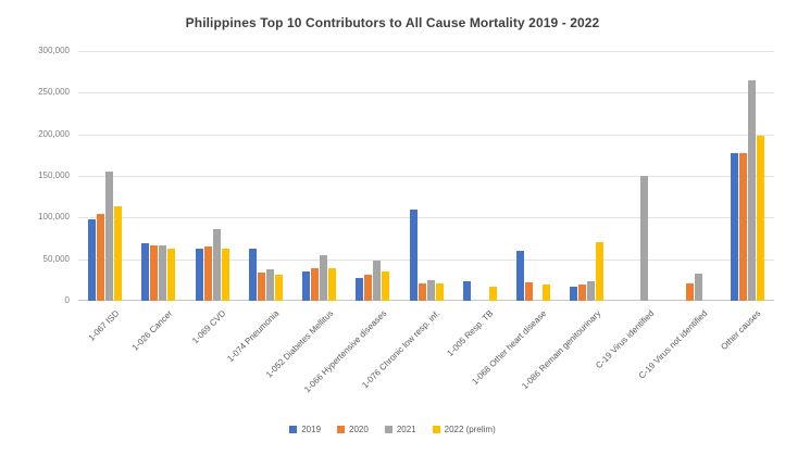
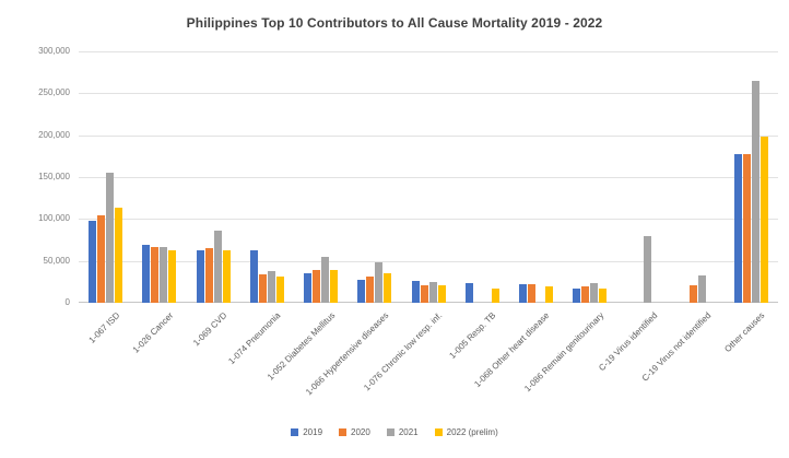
2019/1-076 Chronic low resp. inf.: 110000 -> 30000
2019/1-068 Other heart disease: 60000 -> 20000
2022 (prelim)/1-086 Remain genitourinary: 70000 -> 20000
2021/C-19 Virus identified: 150000 -> 80000
